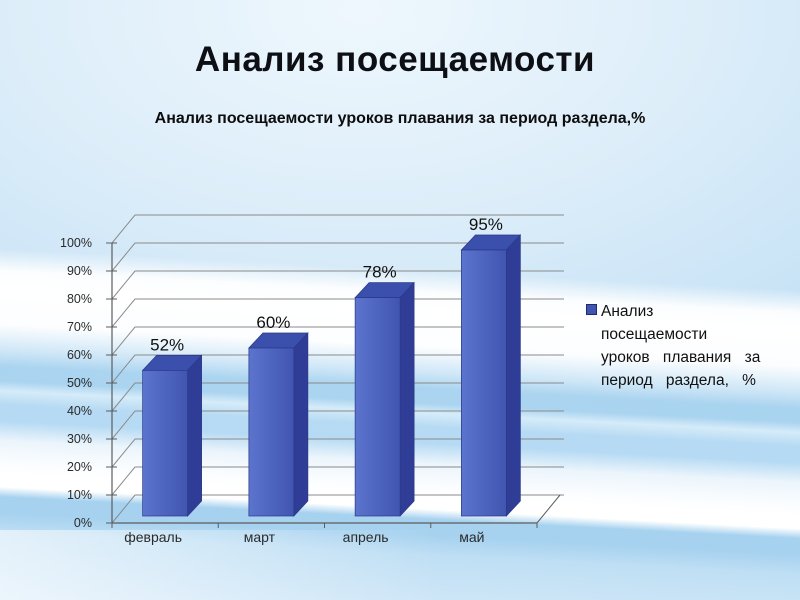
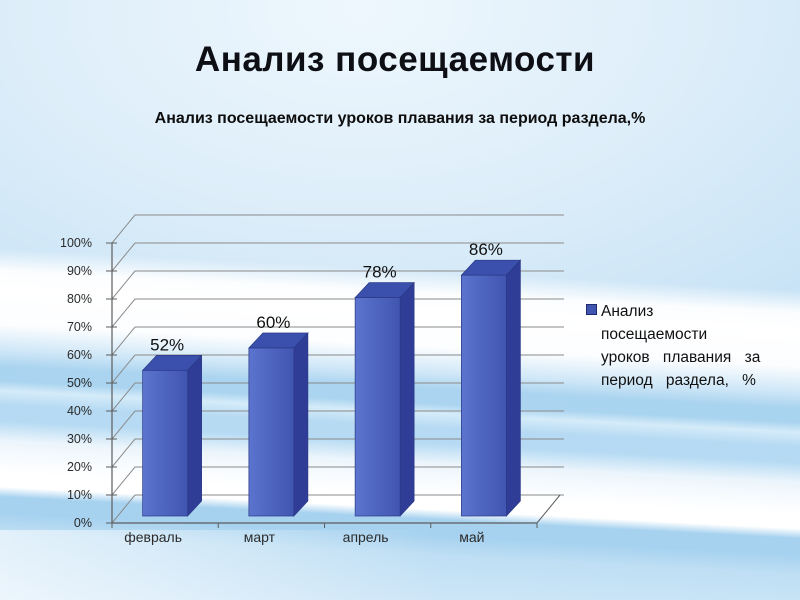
май: 95% -> 86%
